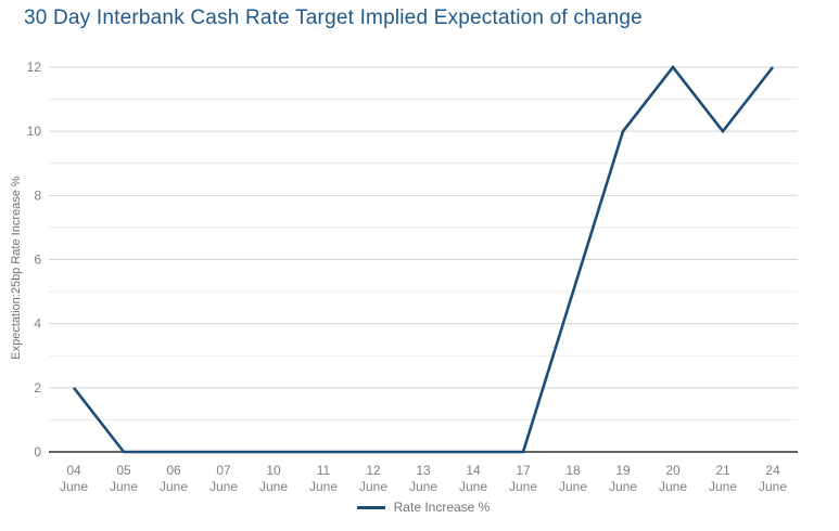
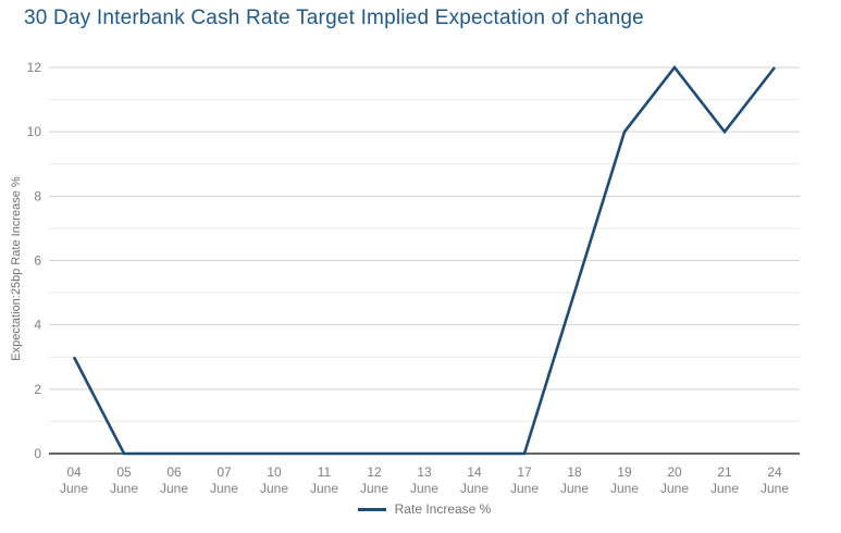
04 June: 2 -> 3
